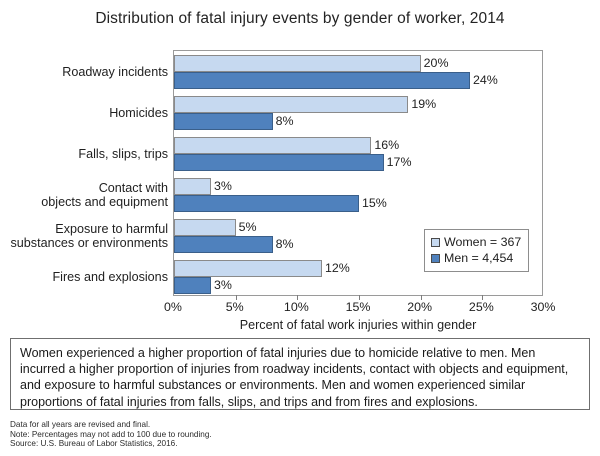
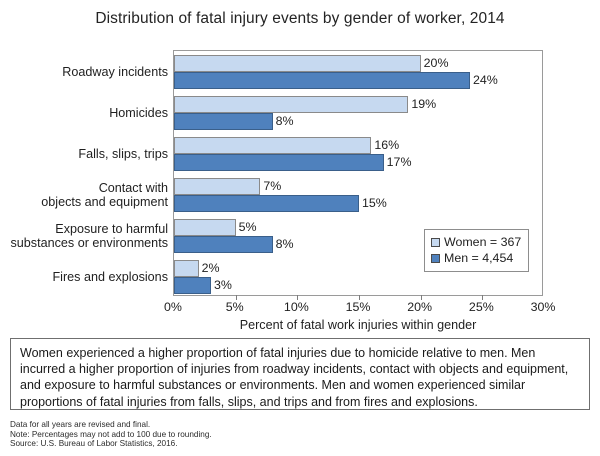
Women = 367/Contact with objects and equipment: 3% -> 7%
Women = 367/Fires and explosions: 12% -> 2%
